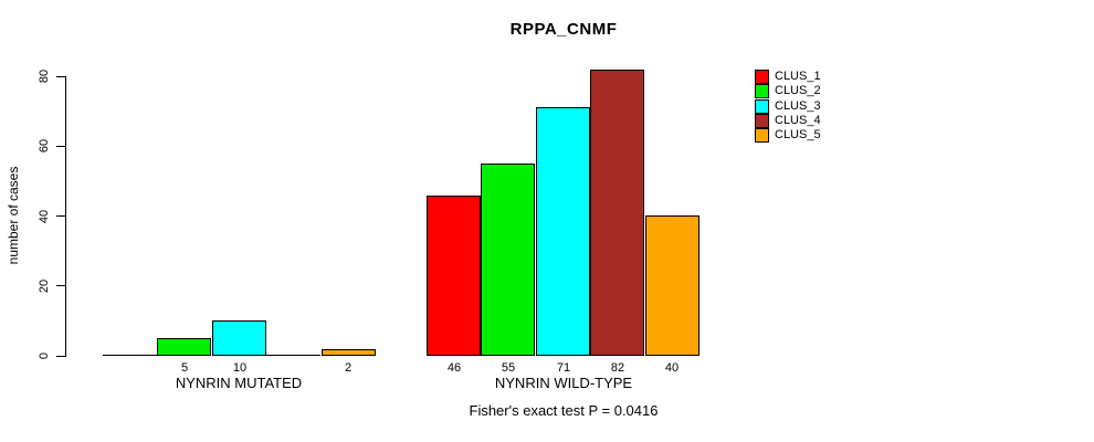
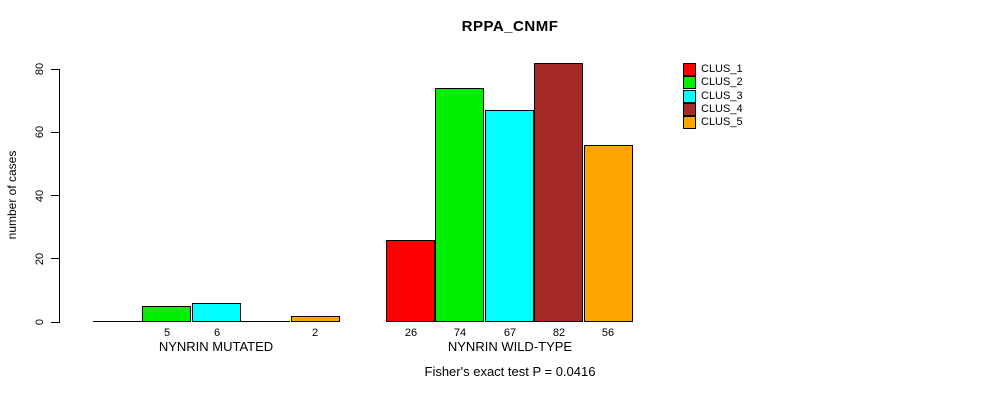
CLUS_3/NYNRIN MUTATED: 10 -> 6
CLUS_1/NYNRIN WILD-TYPE: 46 -> 26
CLUS_2/NYNRIN WILD-TYPE: 55 -> 74
CLUS_3/NYNRIN WILD-TYPE: 71 -> 67
CLUS_5/NYNRIN WILD-TYPE: 40 -> 56
